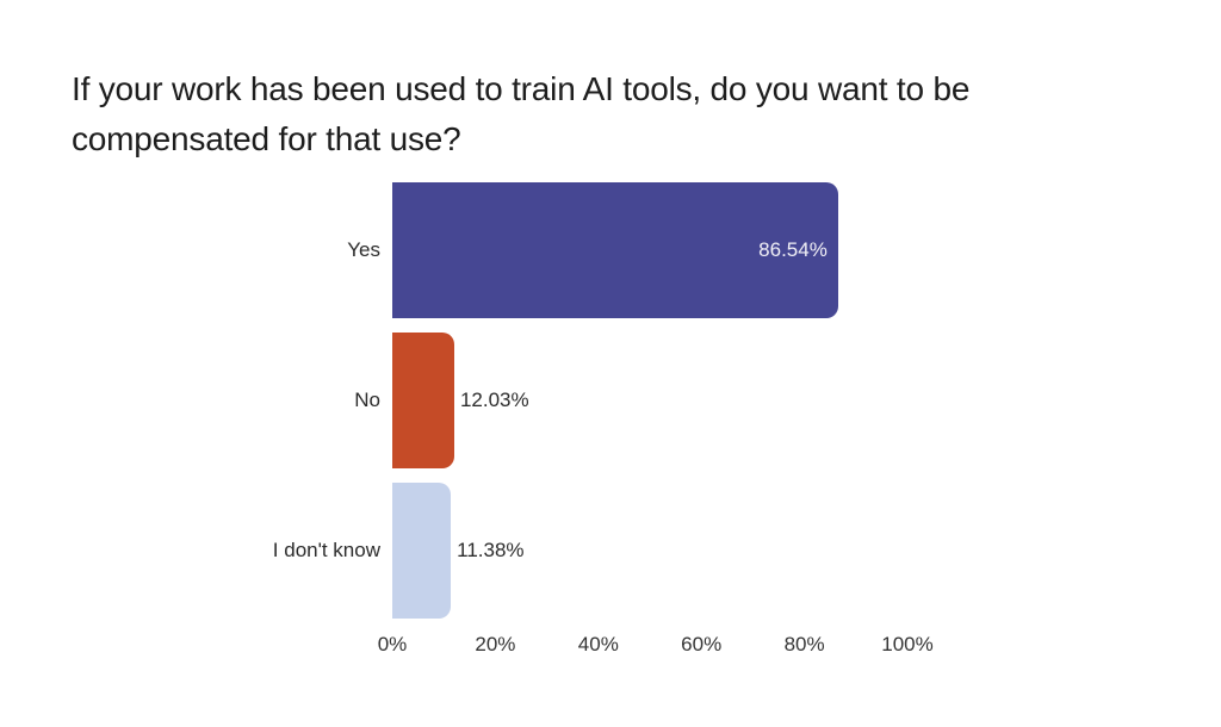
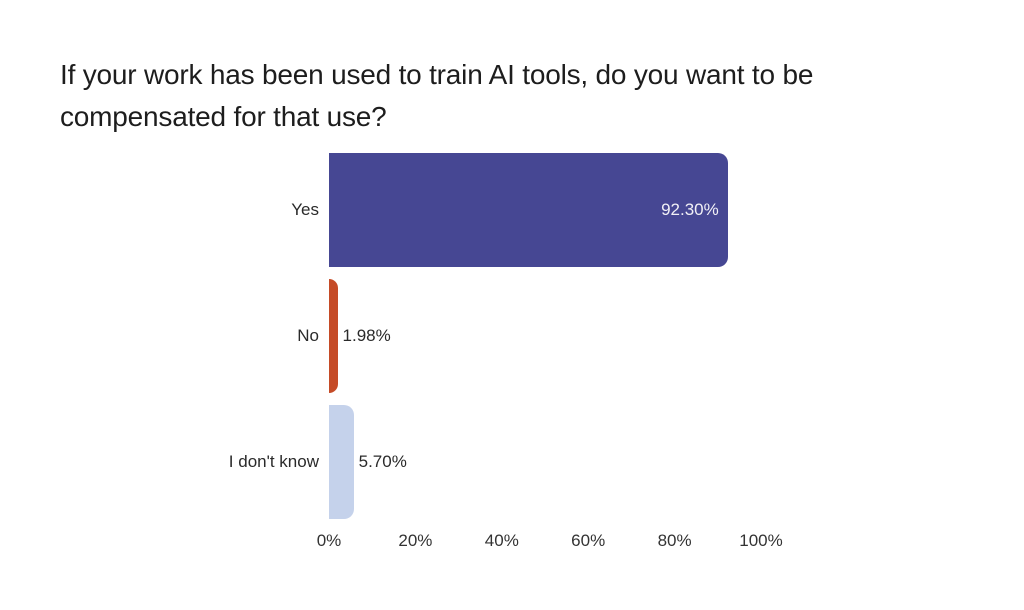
Yes: 86.54% -> 92.30%
No: 12.03% -> 1.98%
I don't know: 11.38% -> 5.70%
